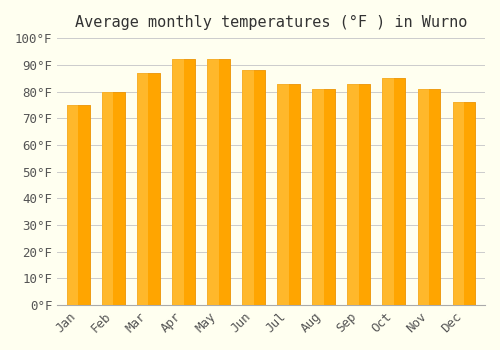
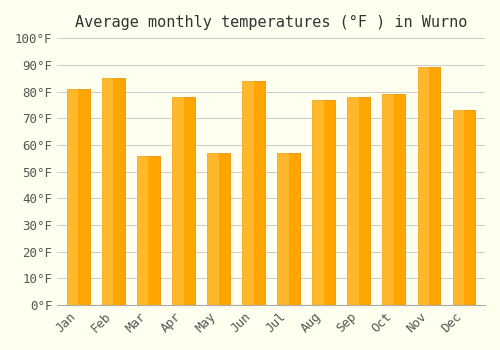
Jan: 75°F -> 81°F
Feb: 80°F -> 85°F
Mar: 87°F -> 56°F
Apr: 92°F -> 78°F
May: 92°F -> 57°F
Jun: 88°F -> 84°F
Jul: 83°F -> 57°F
Aug: 81°F -> 77°F
Sep: 83°F -> 78°F
Oct: 85°F -> 79°F
Nov: 81°F -> 89°F
Dec: 76°F -> 73°F
